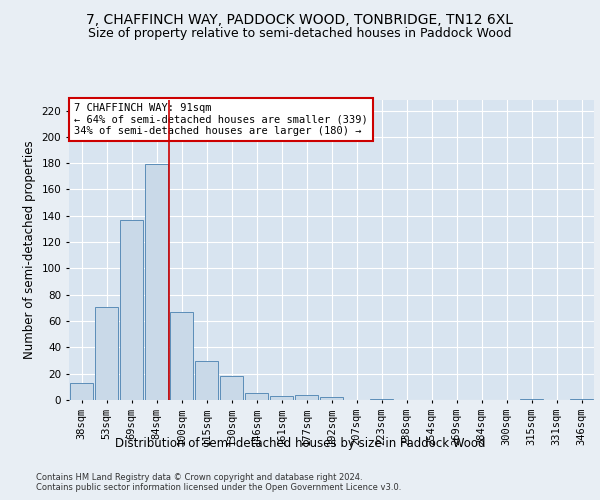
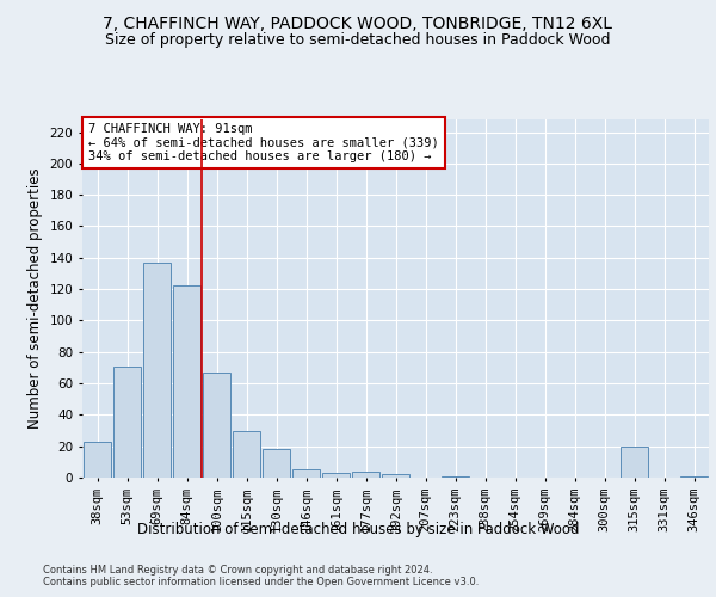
38sqm: 13 -> 23
84sqm: 179 -> 122
315sqm: 1 -> 20
